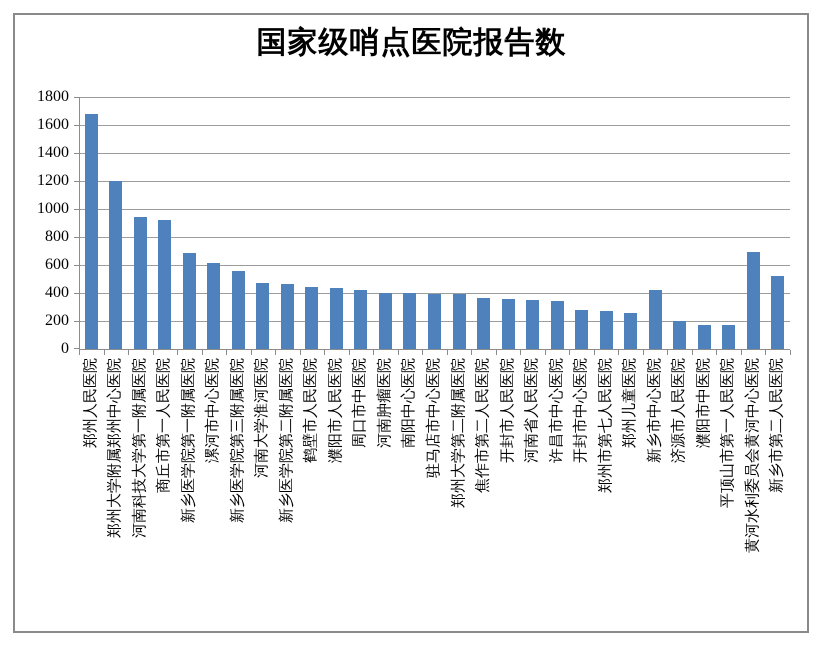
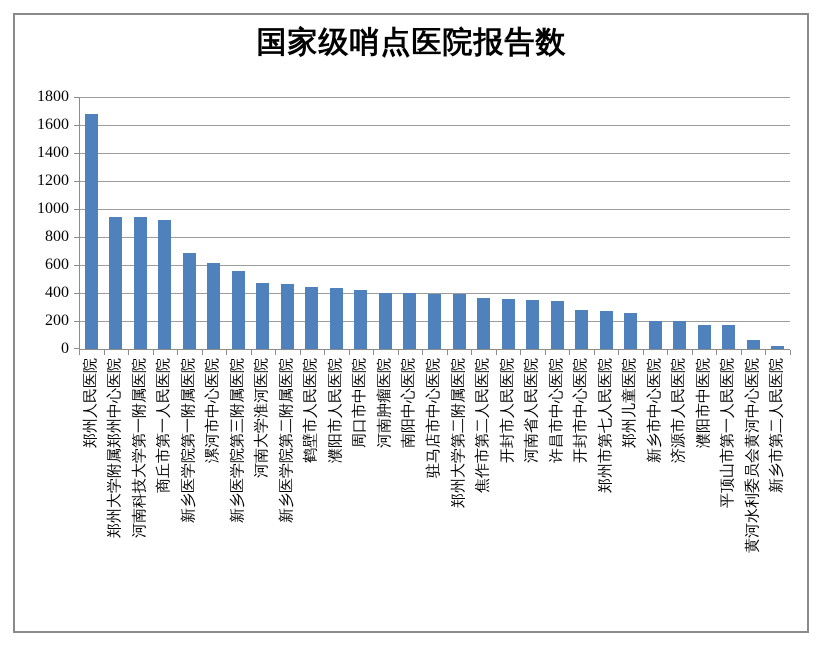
郑州大学附属郑州中心医院: 1200 -> 940
新乡市中心医院: 420 -> 200
黄河水利委员会黄河中心医院: 690 -> 60
新乡市第二人民医院: 520 -> 20
